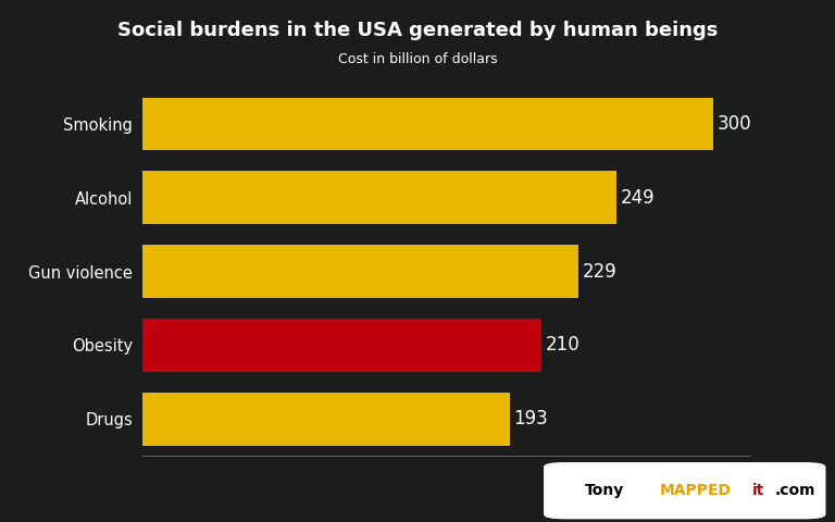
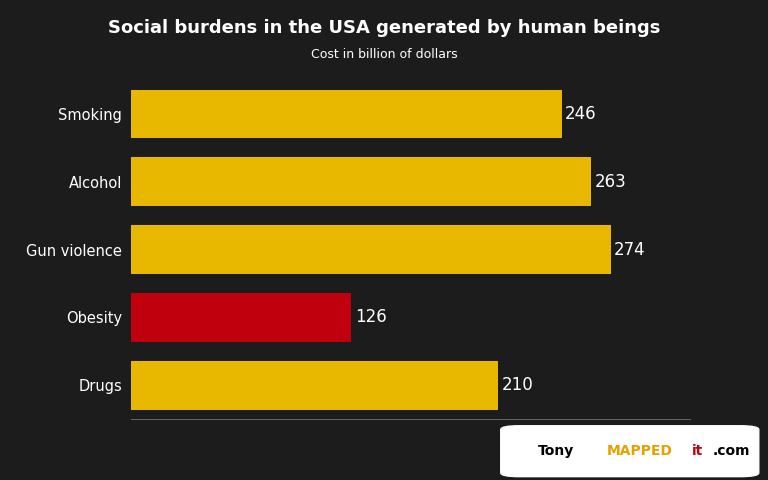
Smoking: 300 -> 246
Alcohol: 249 -> 263
Gun violence: 229 -> 274
Obesity: 210 -> 126
Drugs: 193 -> 210
